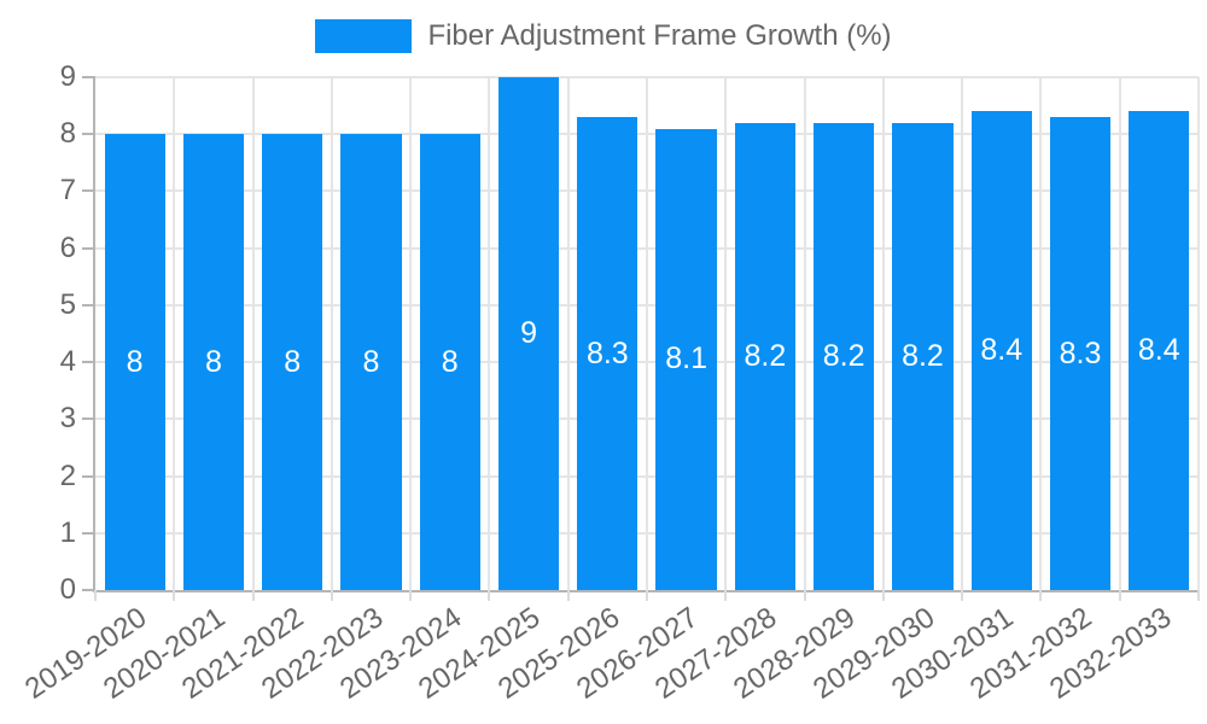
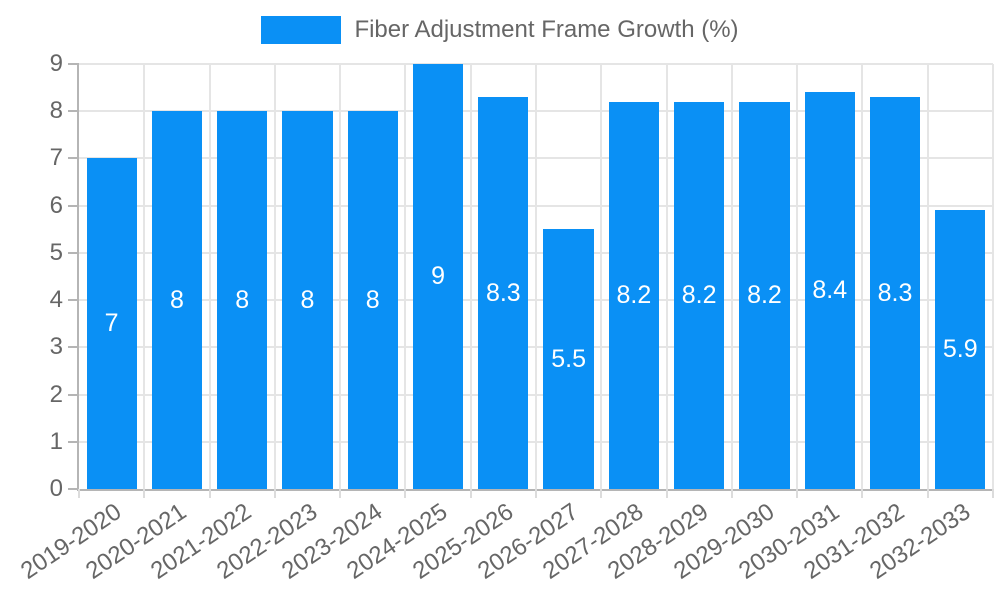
2019-2020: 8 -> 7
2026-2027: 8.1 -> 5.5
2032-2033: 8.4 -> 5.9
